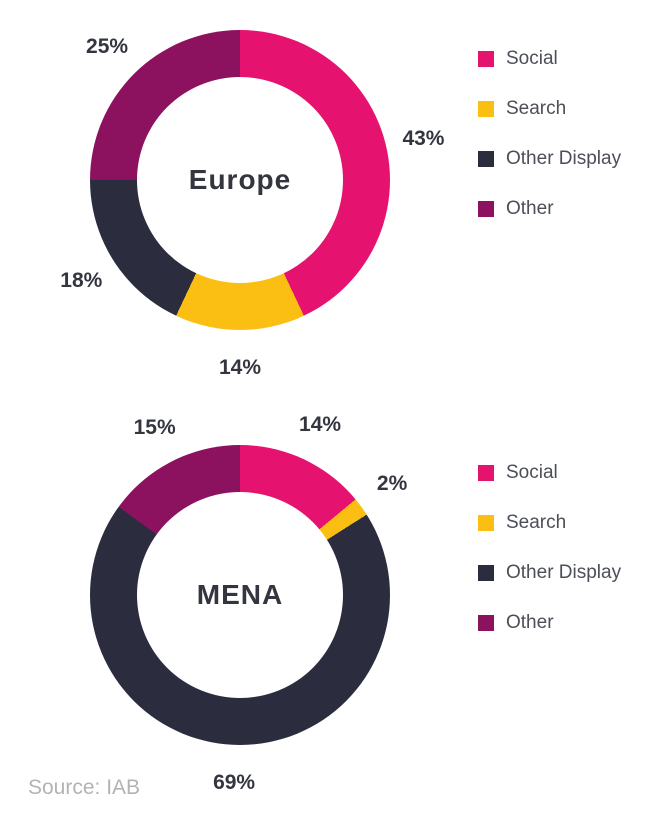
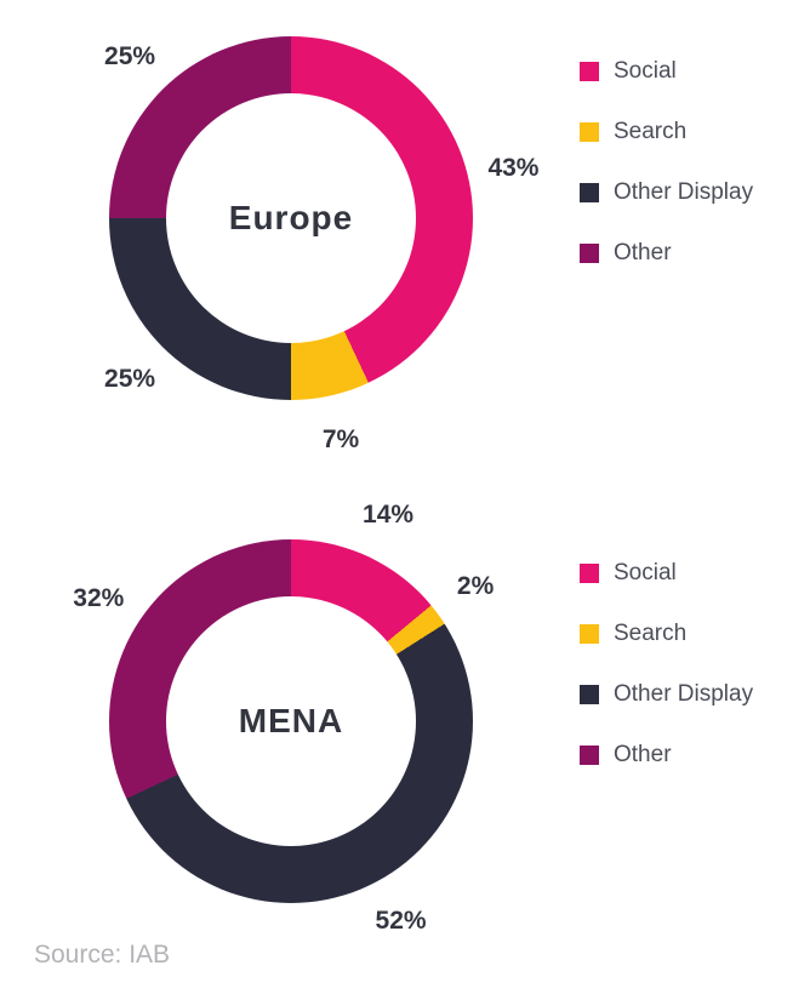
Europe/Search: 14% -> 7%
Europe/Other Display: 18% -> 25%
MENA/Other Display: 69% -> 52%
MENA/Other: 15% -> 32%
